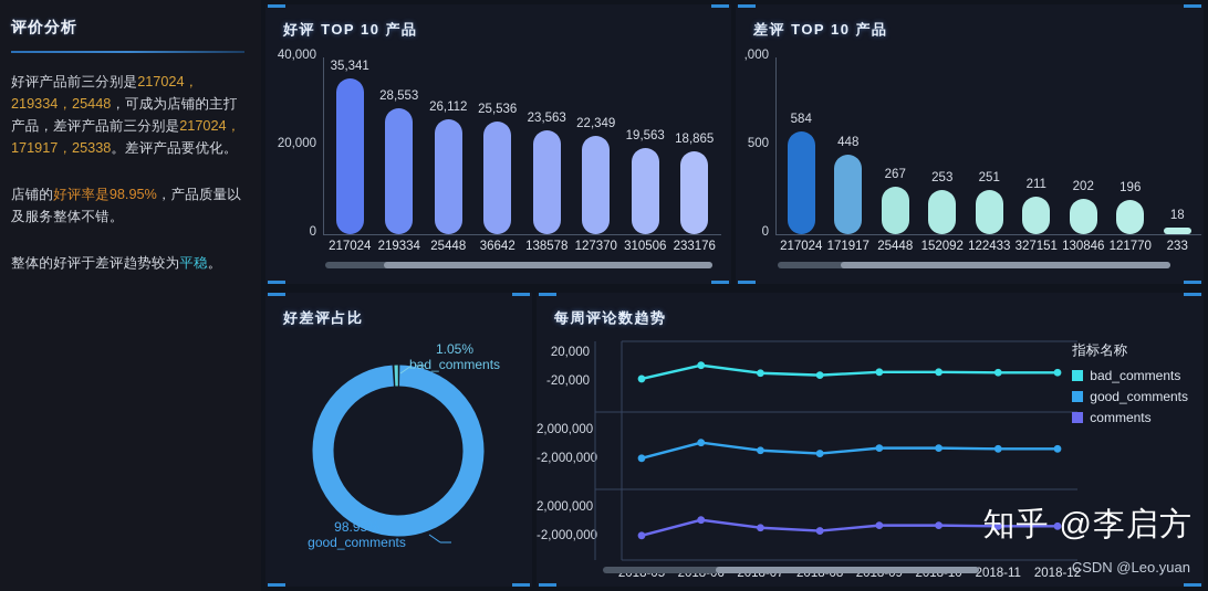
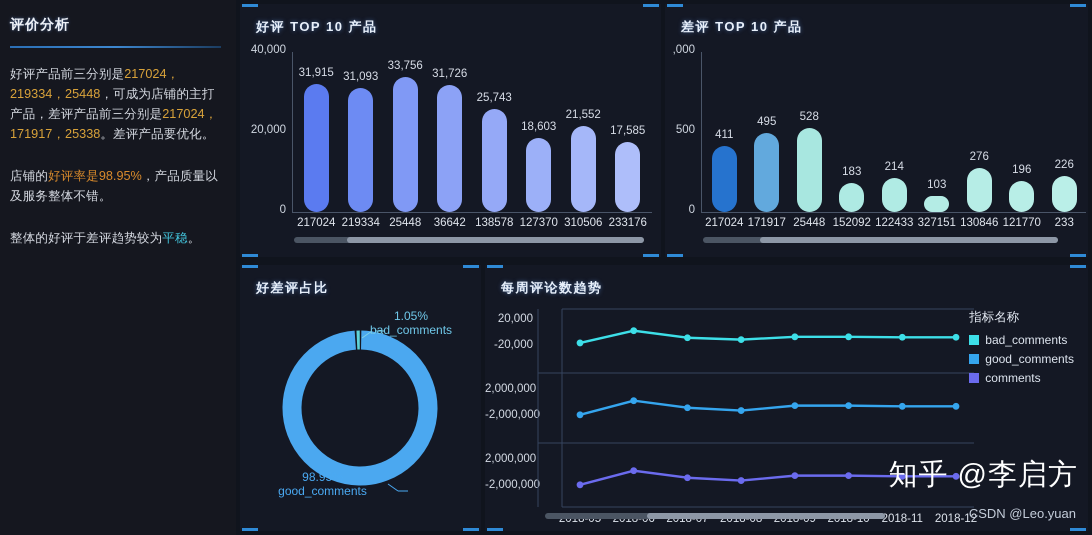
好评 TOP 10 产品/217024: 35,341 -> 31,915
好评 TOP 10 产品/219334: 28,553 -> 31,093
好评 TOP 10 产品/25448: 26,112 -> 33,756
好评 TOP 10 产品/36642: 25,536 -> 31,726
好评 TOP 10 产品/138578: 23,563 -> 25,743
好评 TOP 10 产品/127370: 22,349 -> 18,603
好评 TOP 10 产品/310506: 19,563 -> 21,552
好评 TOP 10 产品/233176: 18,865 -> 17,585
差评 TOP 10 产品/217024: 584 -> 411
差评 TOP 10 产品/171917: 448 -> 495
差评 TOP 10 产品/25448: 267 -> 528
差评 TOP 10 产品/152092: 253 -> 183
差评 TOP 10 产品/122433: 251 -> 214
差评 TOP 10 产品/327151: 211 -> 103
差评 TOP 10 产品/130846: 202 -> 276
差评 TOP 10 产品/233: 18 -> 226
